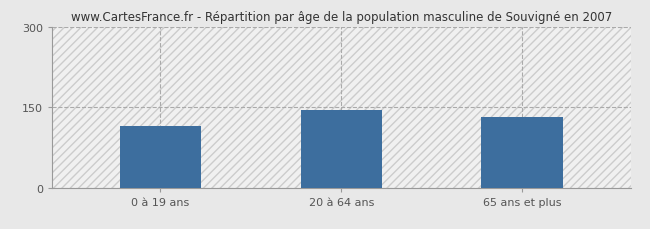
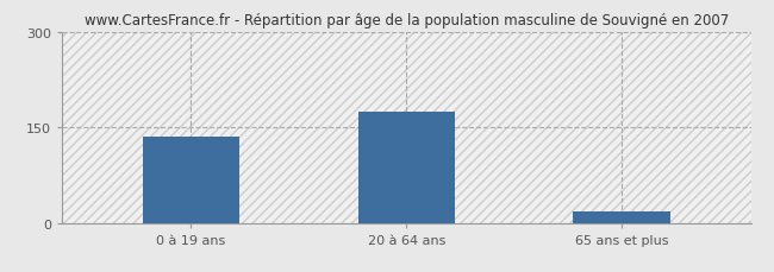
0 à 19 ans: 114 -> 135
20 à 64 ans: 144 -> 175
65 ans et plus: 132 -> 17
